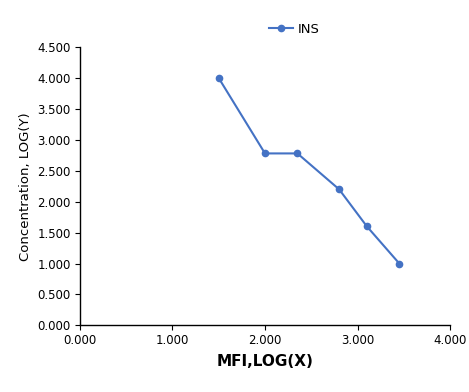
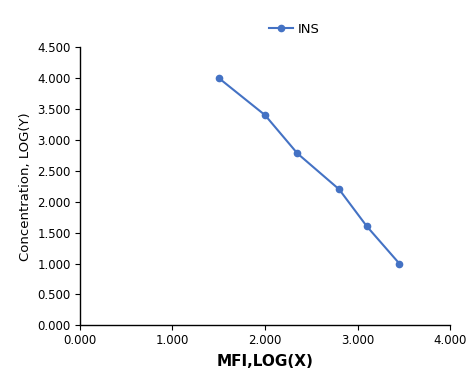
2.000: 2.78 -> 3.40
